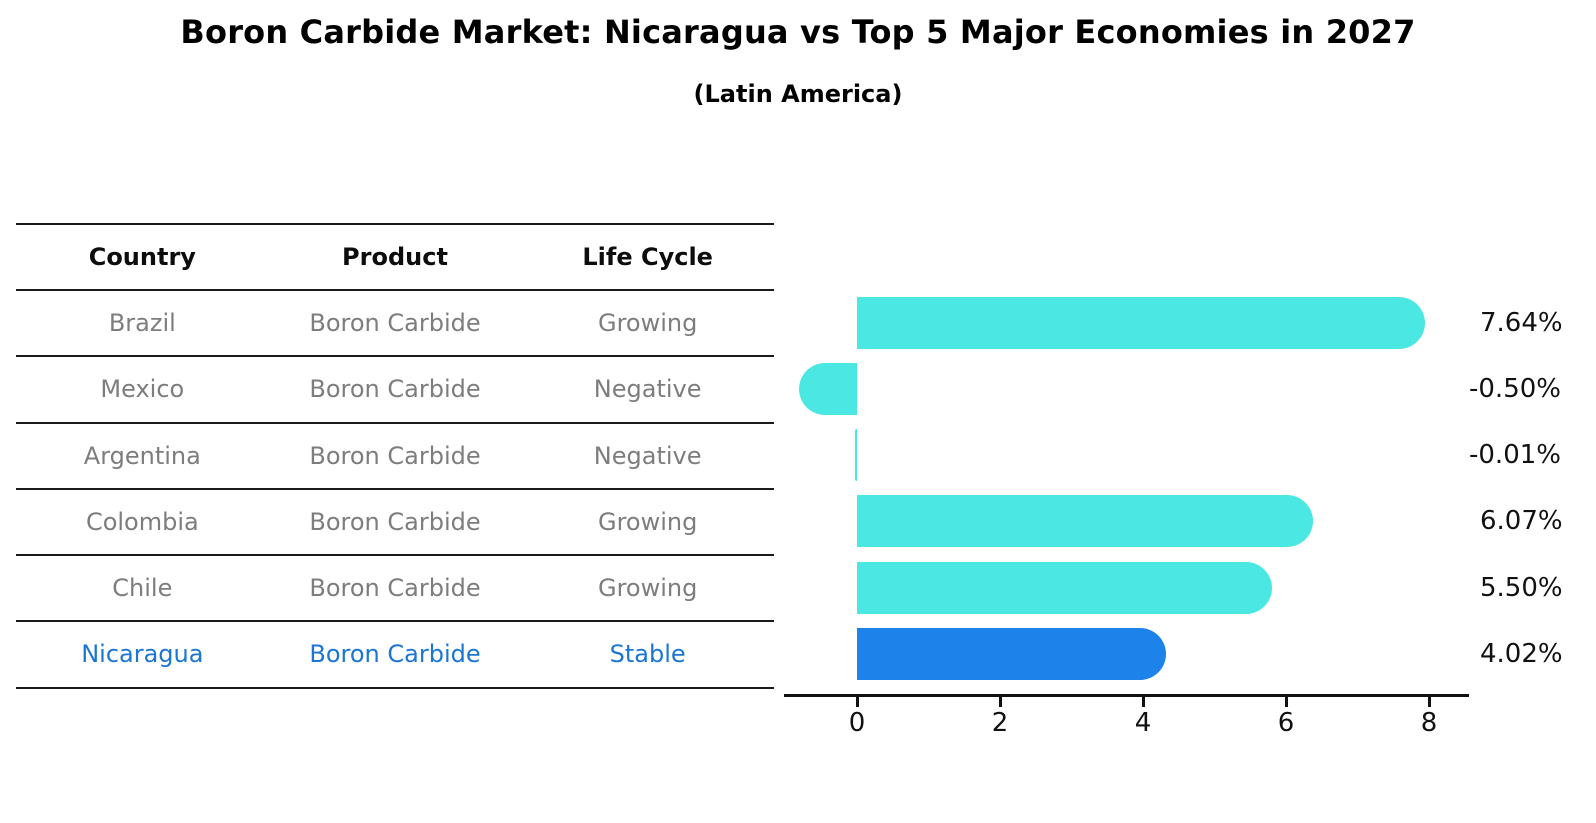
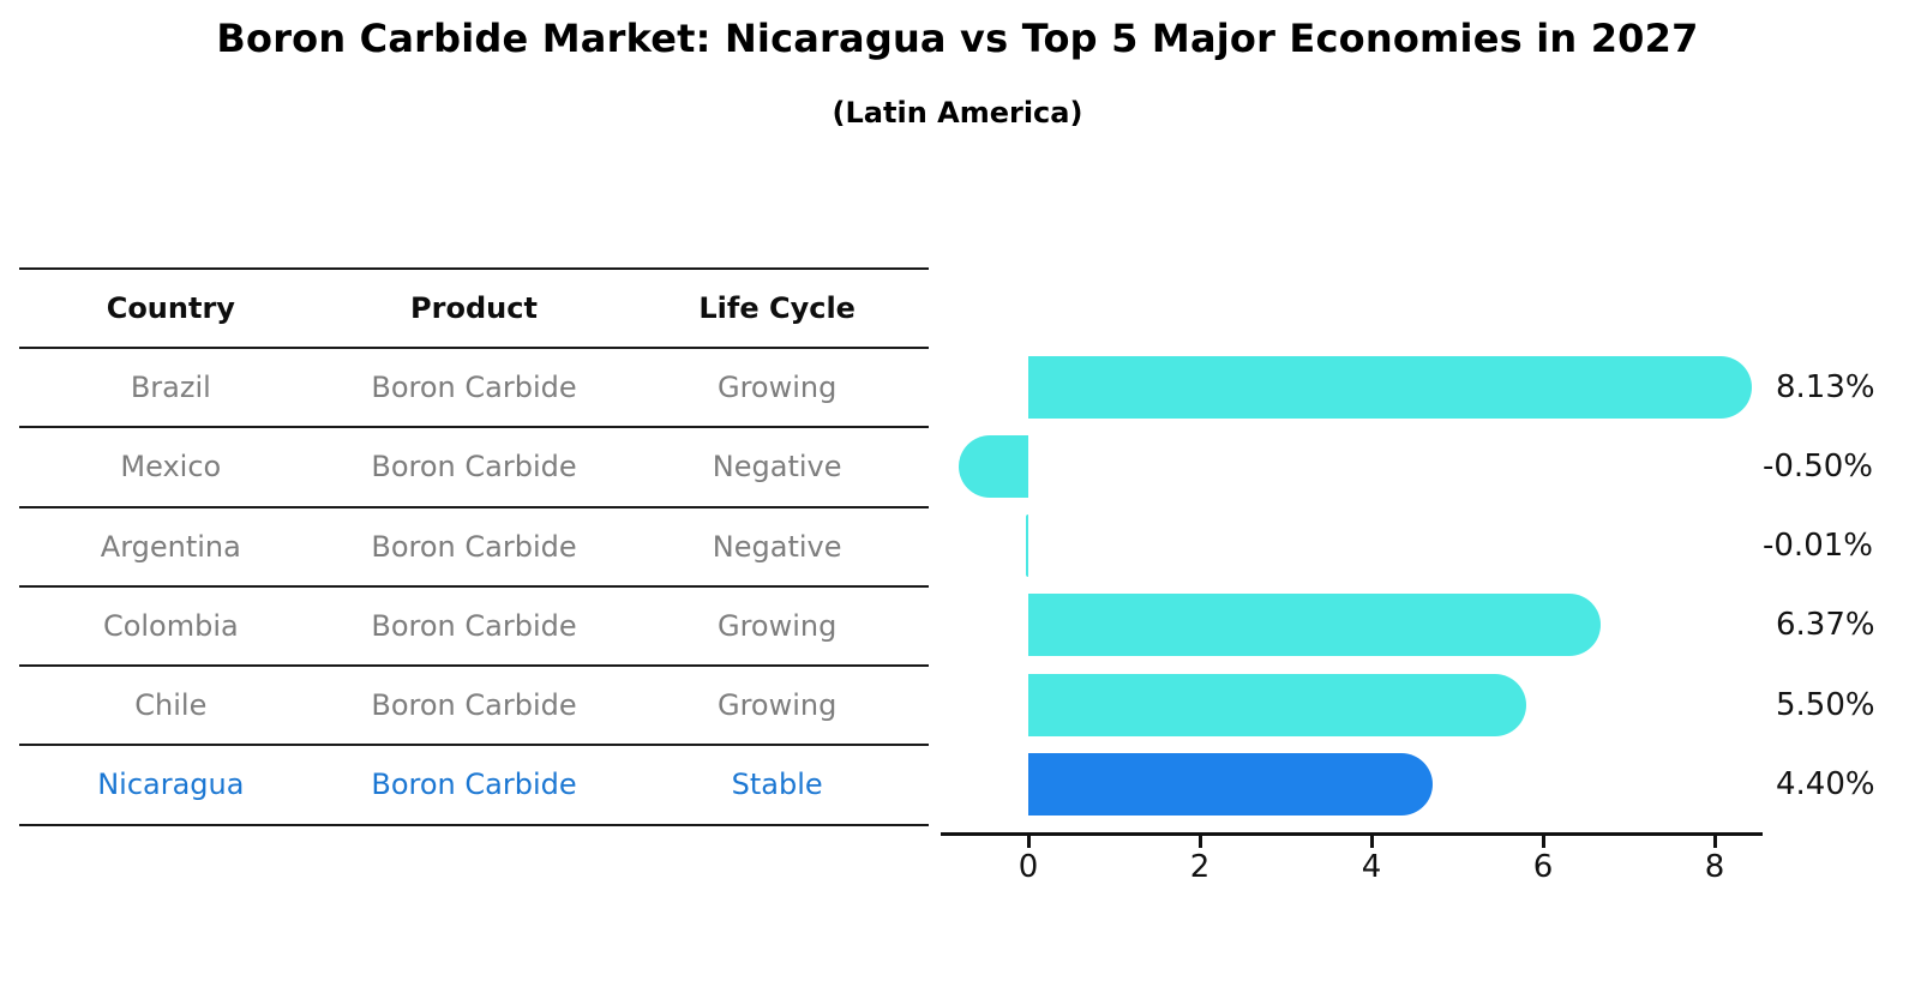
Brazil: 7.64% -> 8.13%
Colombia: 6.07% -> 6.37%
Nicaragua: 4.02% -> 4.40%
